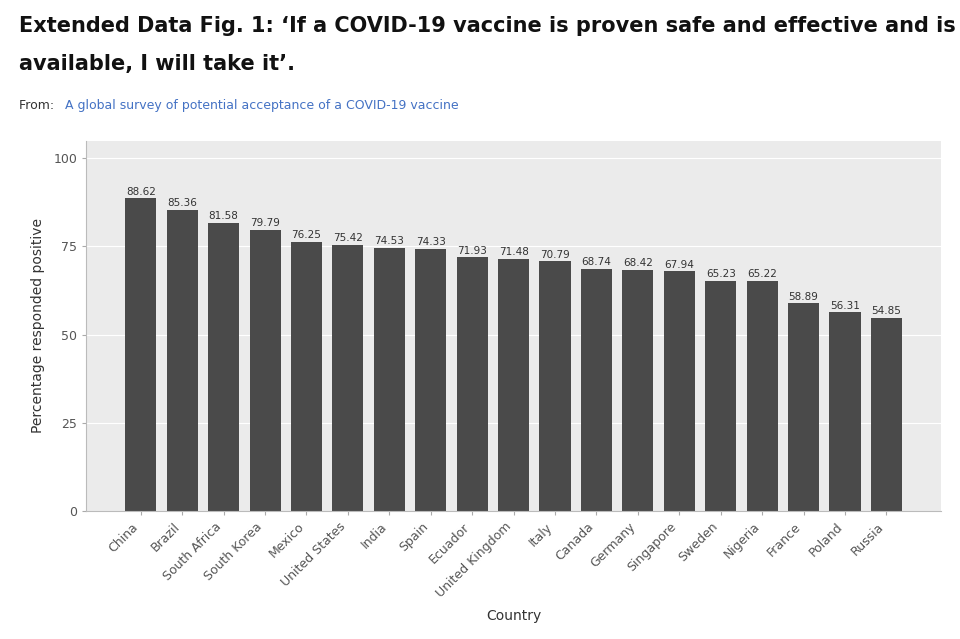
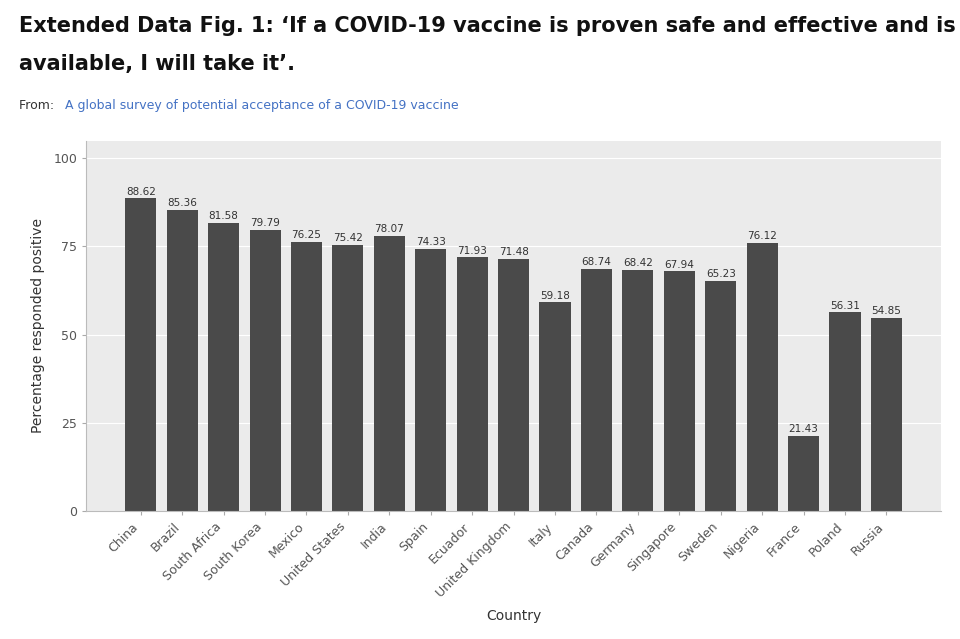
India: 74.53 -> 78.07
Italy: 70.79 -> 59.18
Nigeria: 65.22 -> 76.12
France: 58.89 -> 21.43
